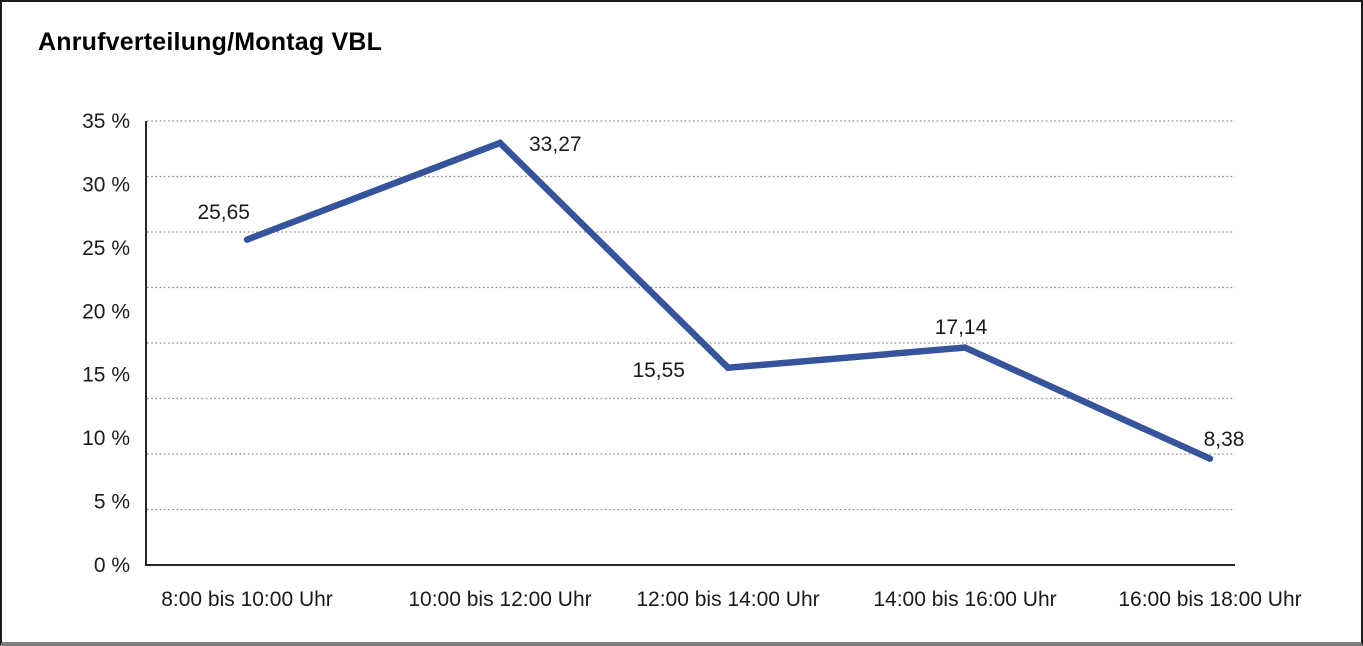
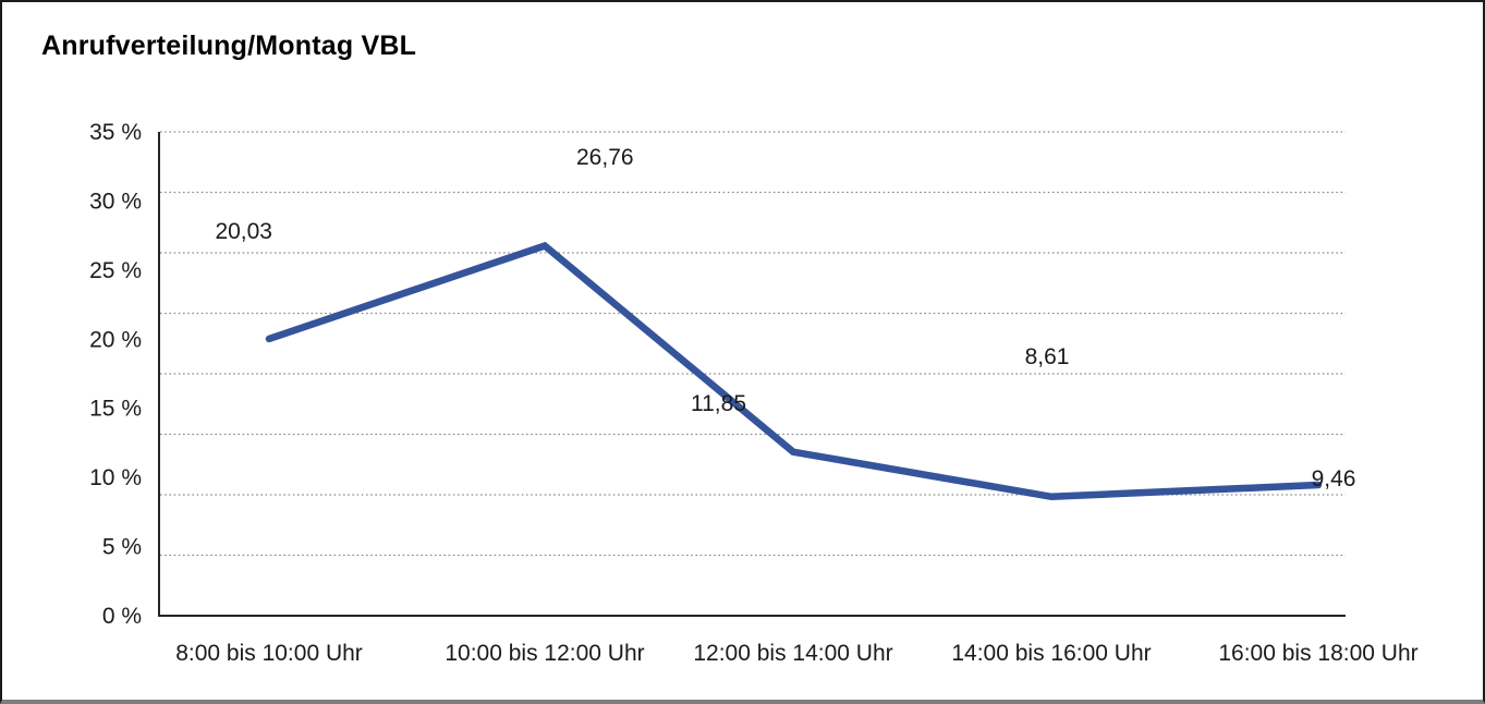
8:00 bis 10:00 Uhr: 25,65 -> 20,03
10:00 bis 12:00 Uhr: 33,27 -> 26,76
12:00 bis 14:00 Uhr: 15,55 -> 11,85
14:00 bis 16:00 Uhr: 17,14 -> 8,61
16:00 bis 18:00 Uhr: 8,38 -> 9,46
